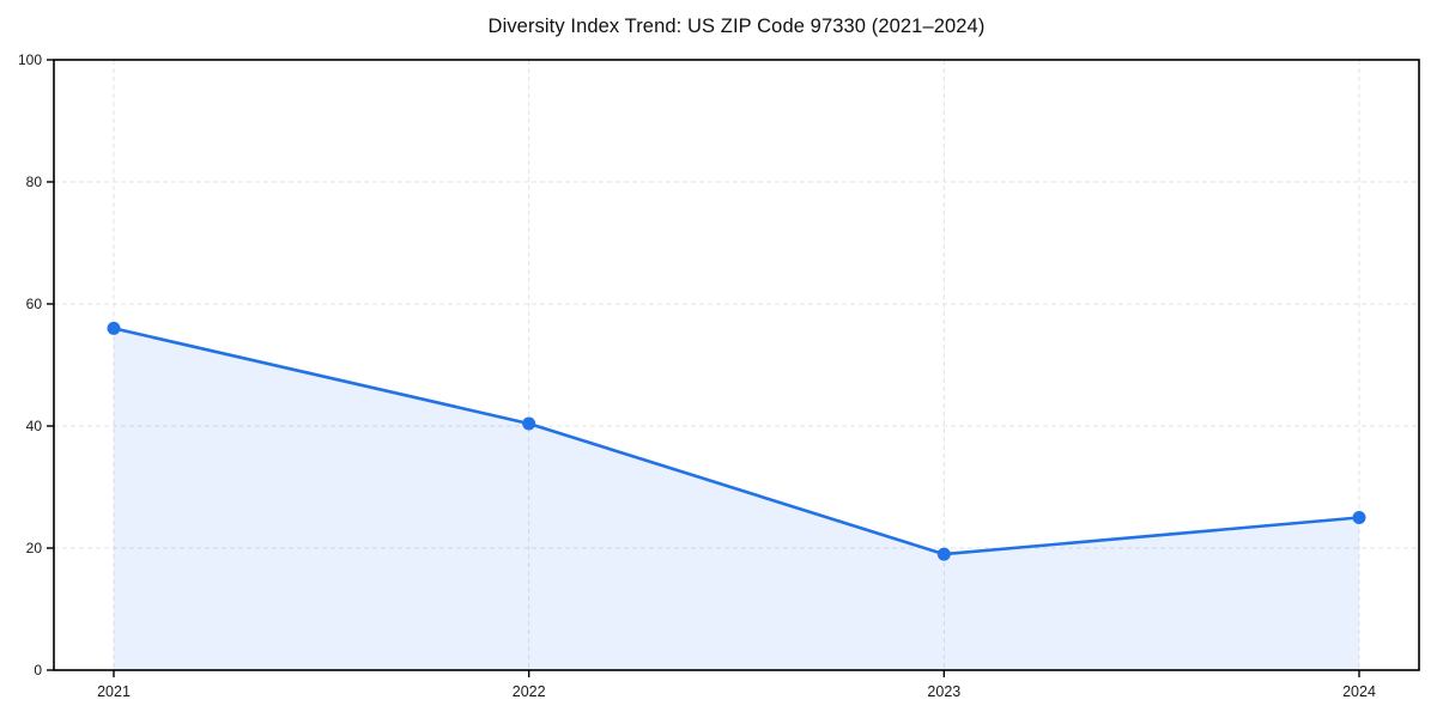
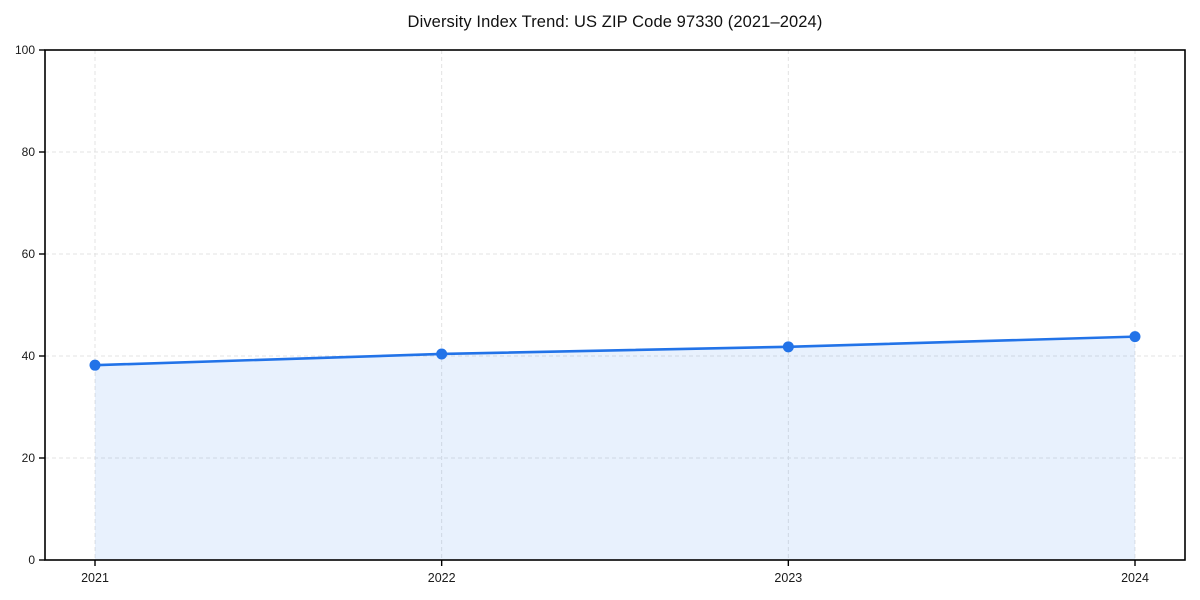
2021: 56 -> 38
2023: 19 -> 42
2024: 25 -> 44
